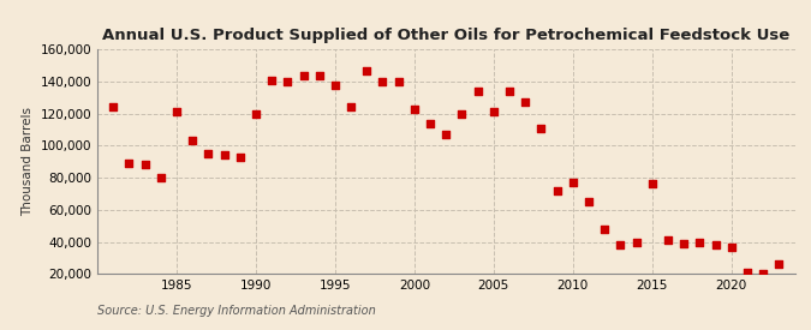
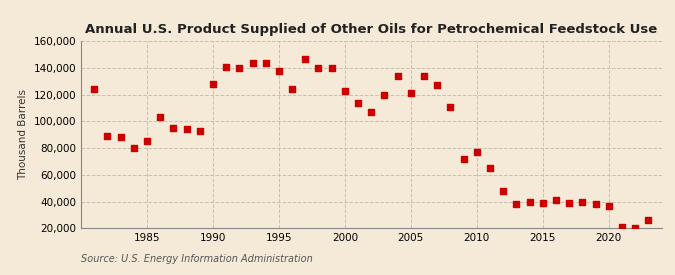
1985: 121,000 -> 85,000
1990: 120,000 -> 128,000
2015: 76,000 -> 39,000
